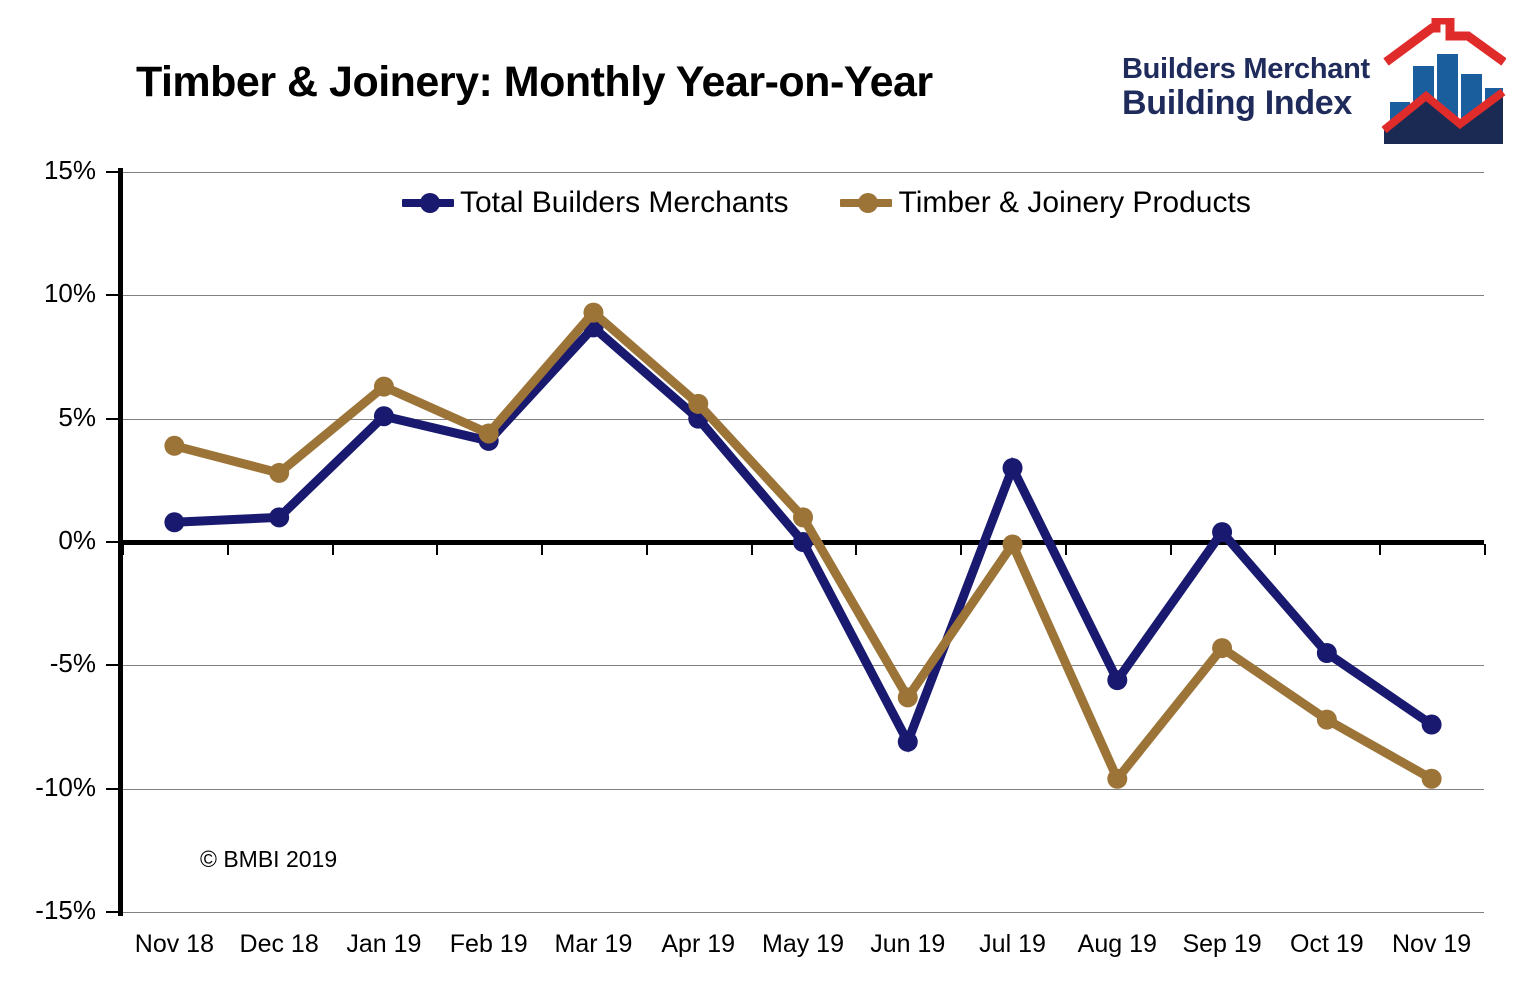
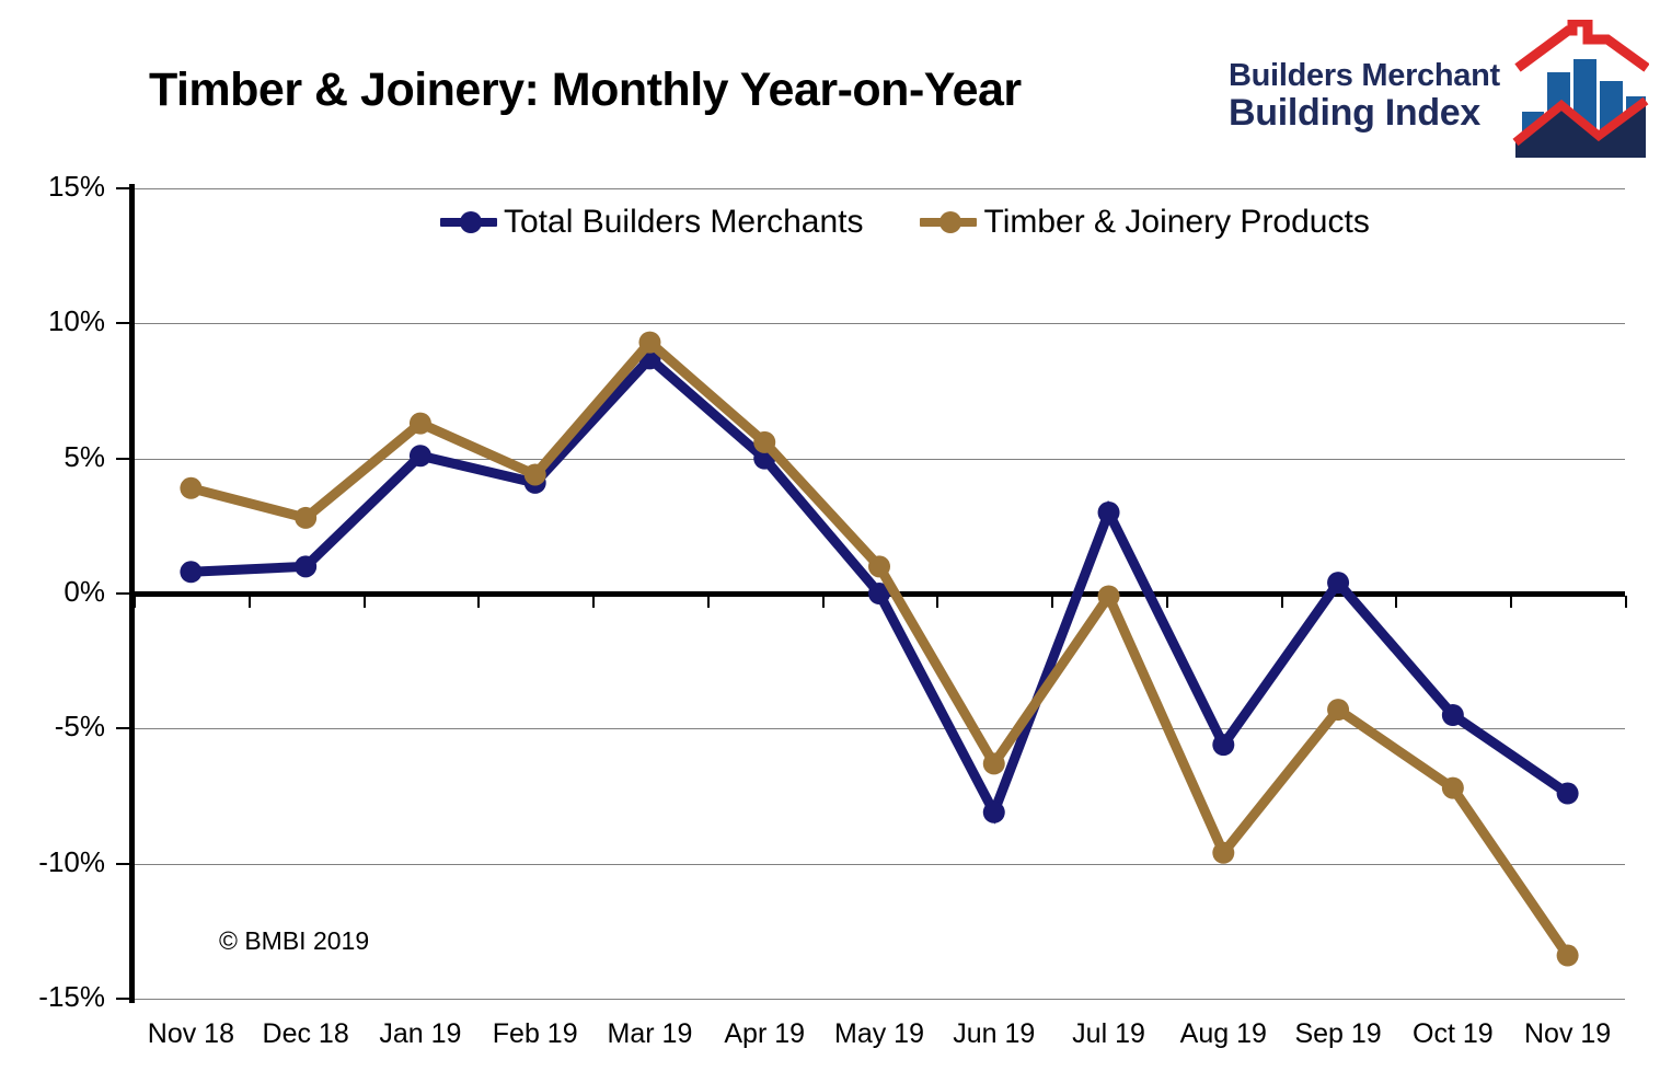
Timber & Joinery Products/Nov 19: -9.6% -> -13.4%
